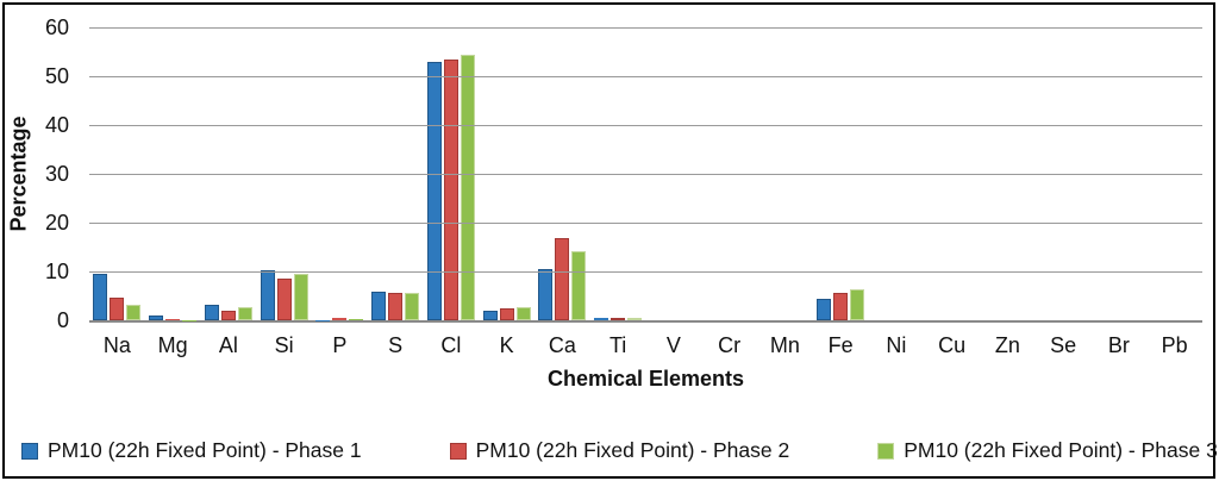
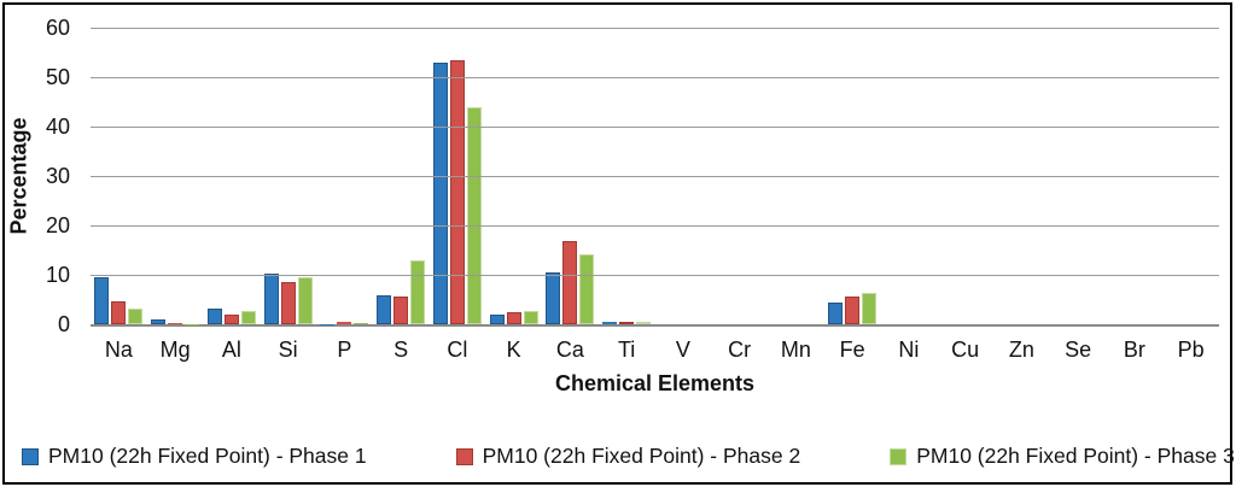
PM10 (22h Fixed Point) - Phase 3/S: 6 -> 13
PM10 (22h Fixed Point) - Phase 3/Cl: 54 -> 44
